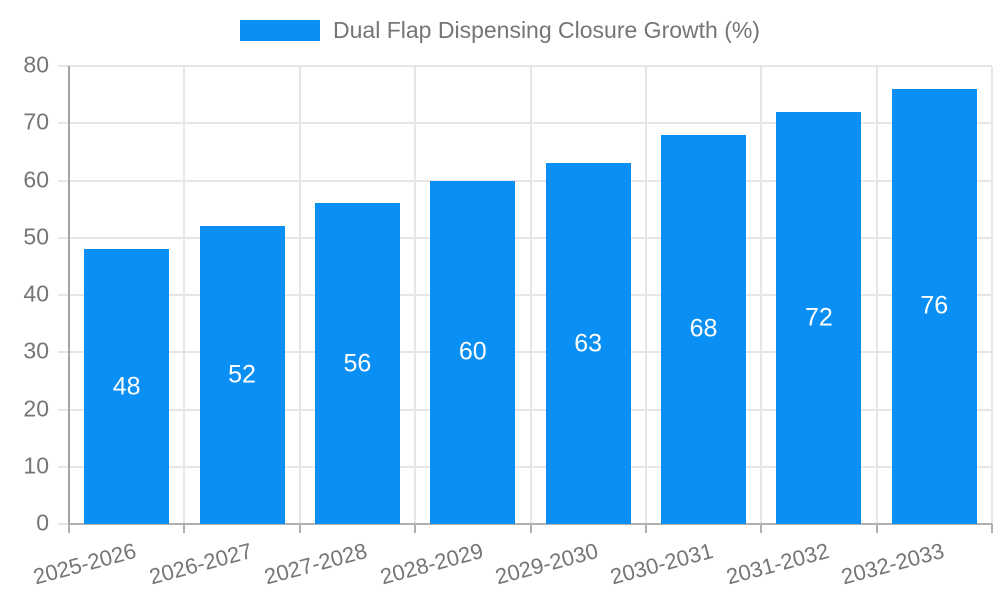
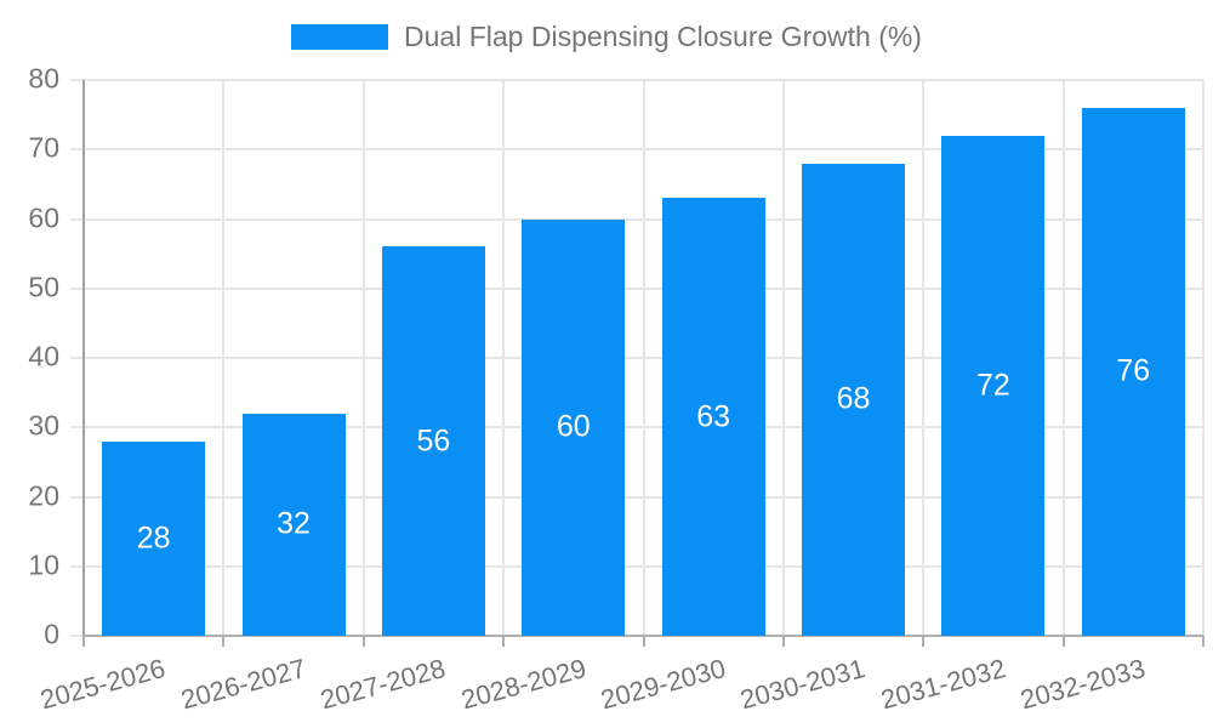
2025-2026: 48 -> 28
2026-2027: 52 -> 32
